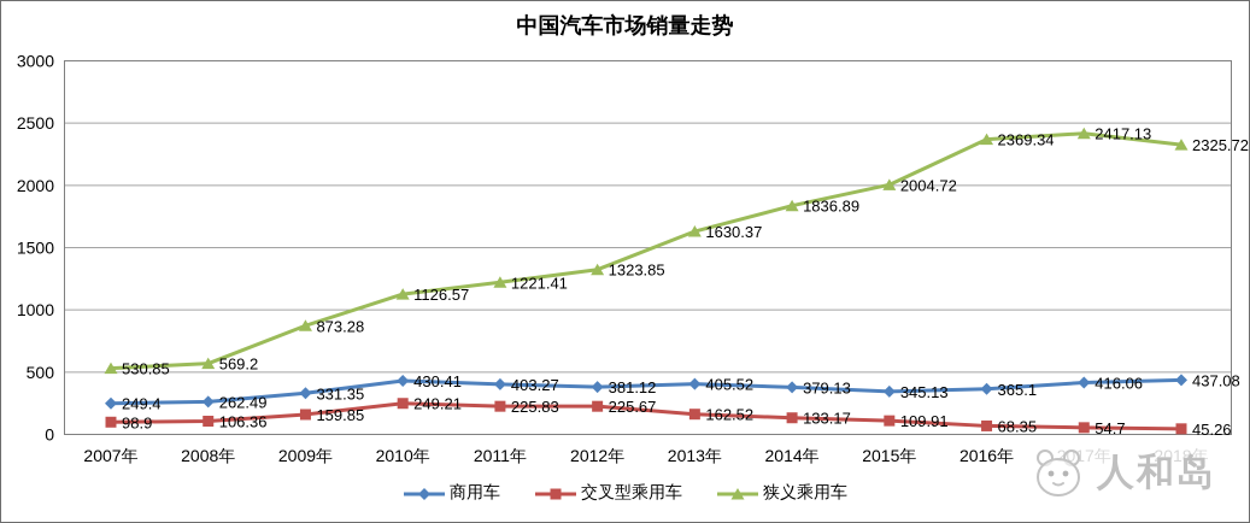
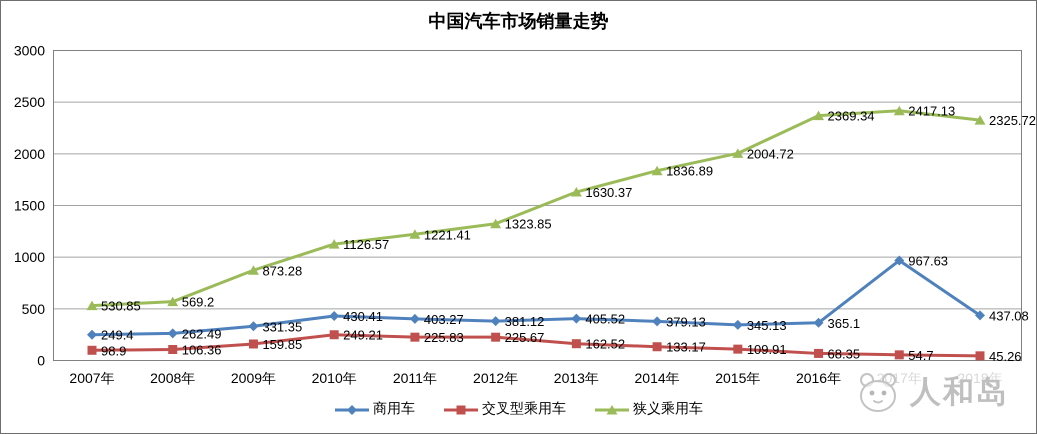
商用车/2017年: 416.06 -> 967.63
